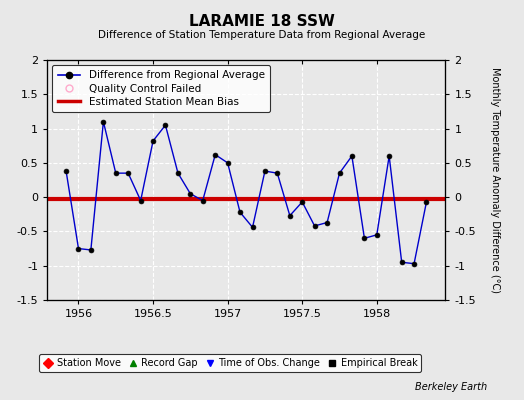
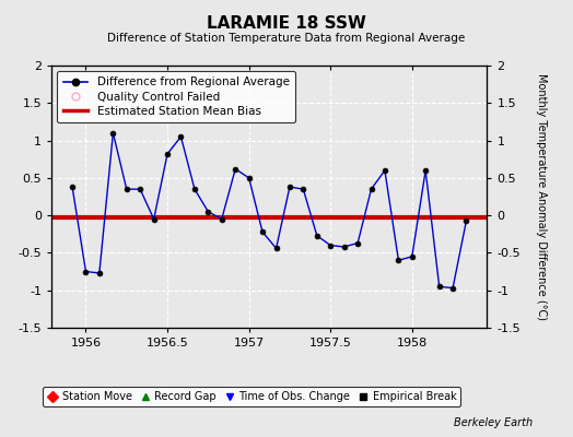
1957.5: -0.07 -> -0.40
